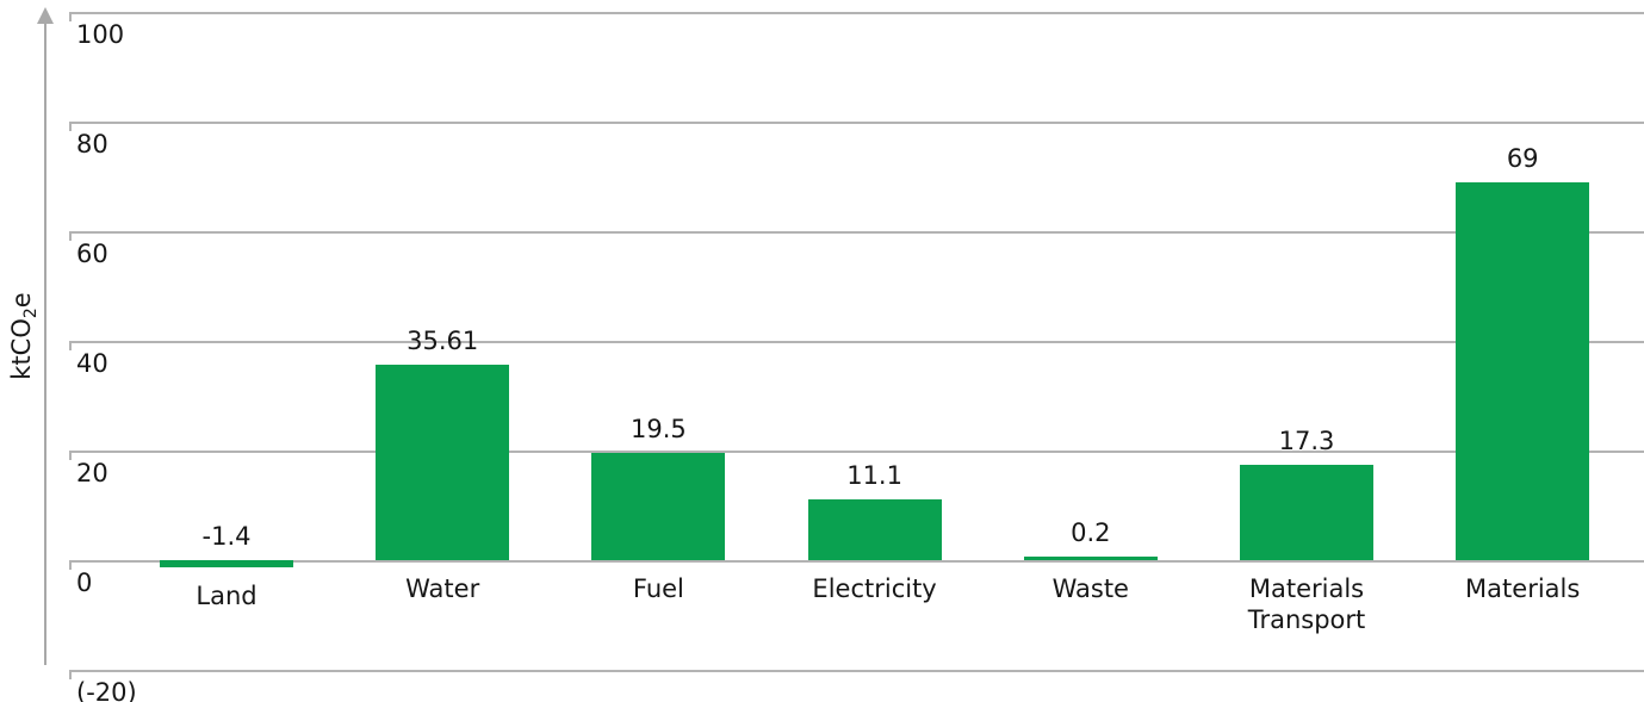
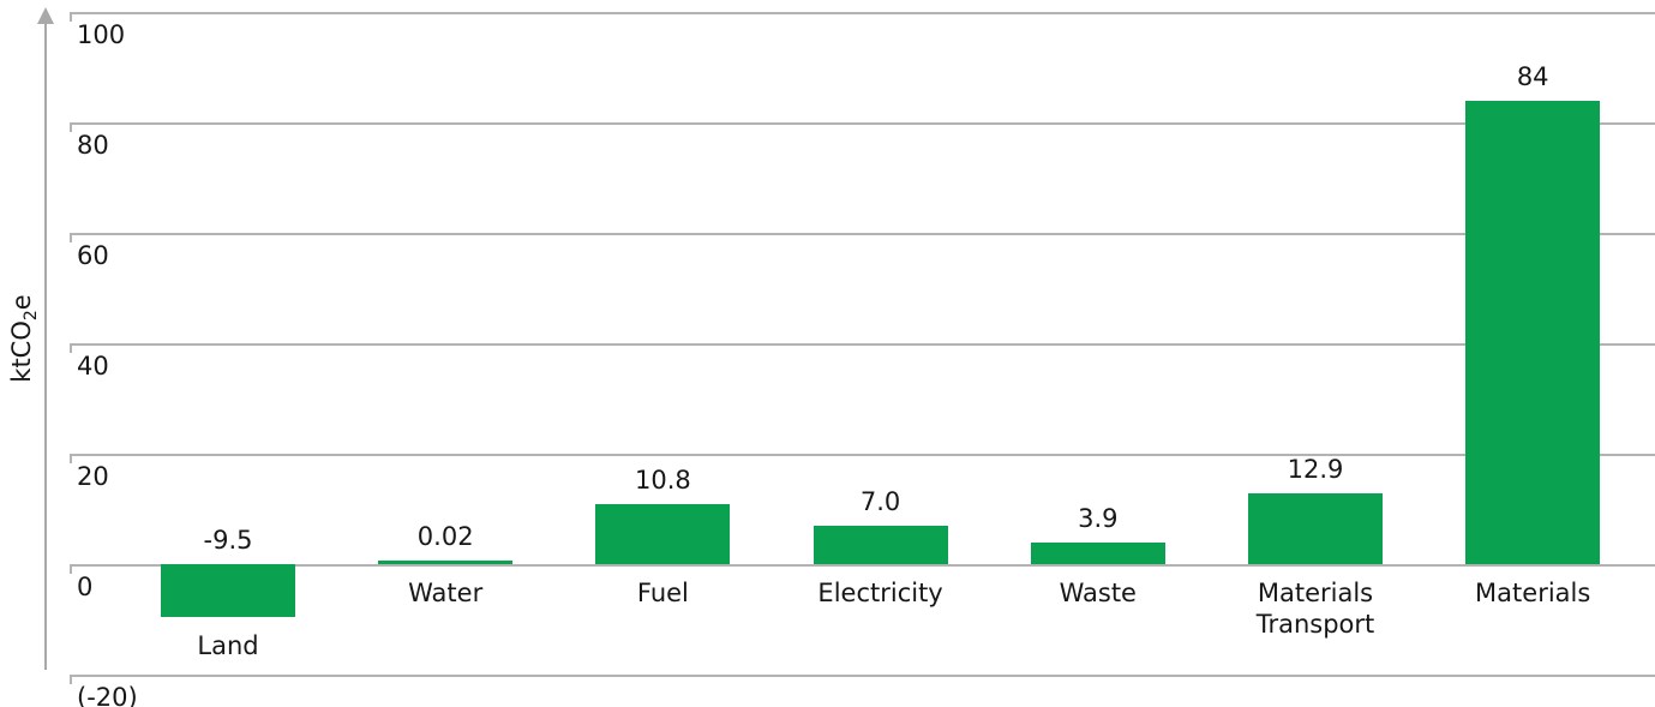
Land: -1.4 -> -9.5
Water: 35.61 -> 0.02
Fuel: 19.5 -> 10.8
Electricity: 11.1 -> 7.0
Waste: 0.2 -> 3.9
Materials Transport: 17.3 -> 12.9
Materials: 69 -> 84
